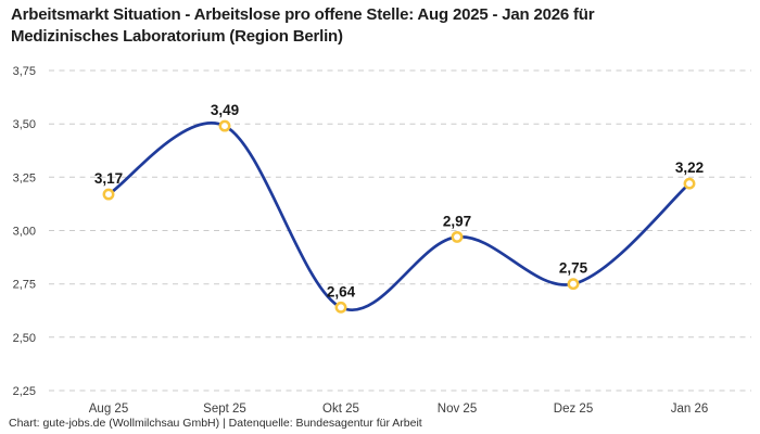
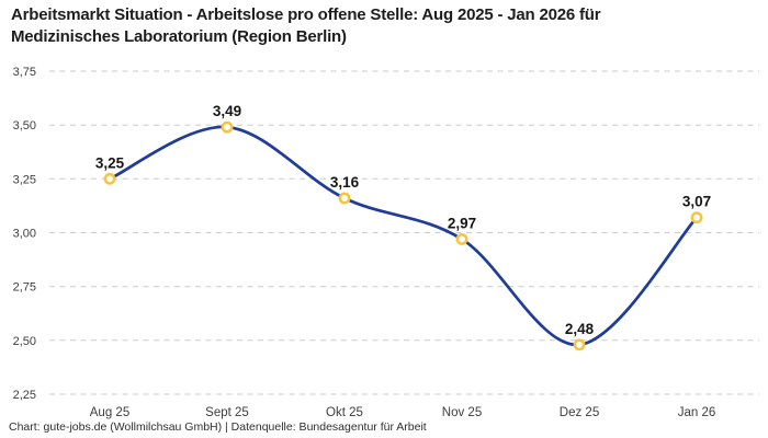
Aug 25: 3,17 -> 3,25
Okt 25: 2,64 -> 3,16
Dez 25: 2,75 -> 2,48
Jan 26: 3,22 -> 3,07
